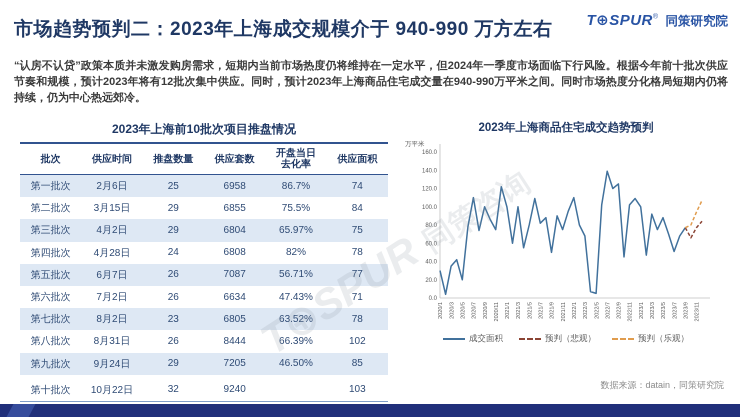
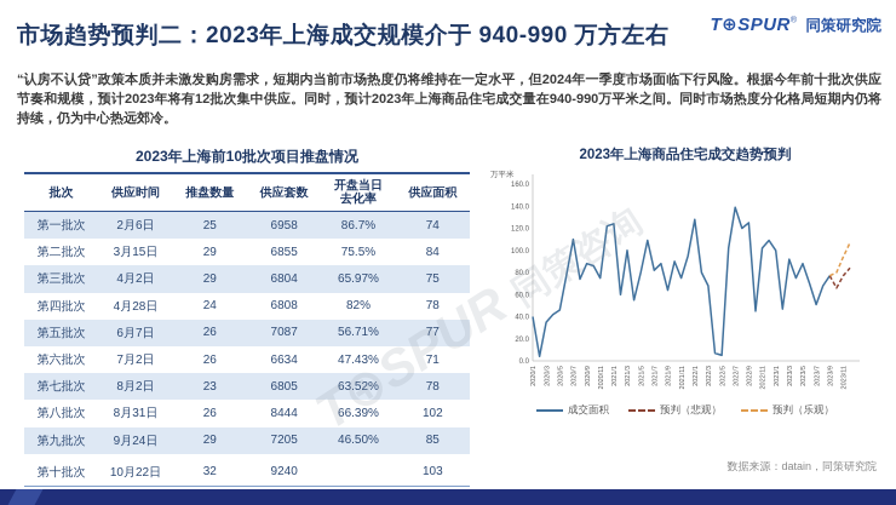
成交面积/2020/1: 30 -> 40
成交面积/2020/5: 20 -> 50
成交面积/2020/9: 100 -> 90
成交面积/2021/1: 100 -> 120
成交面积/2021/9: 50 -> 60
成交面积/2022/1: 110 -> 130
